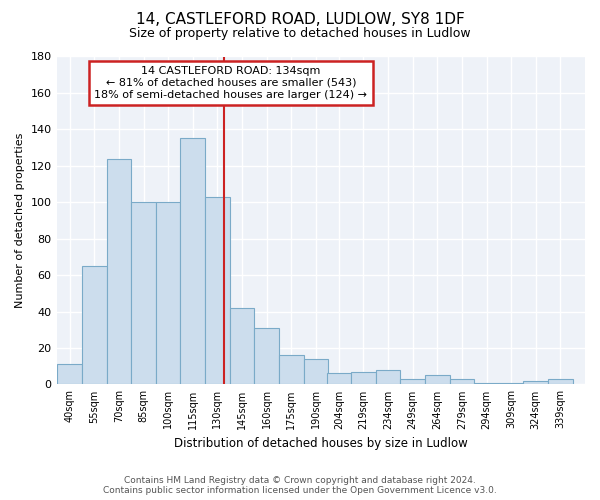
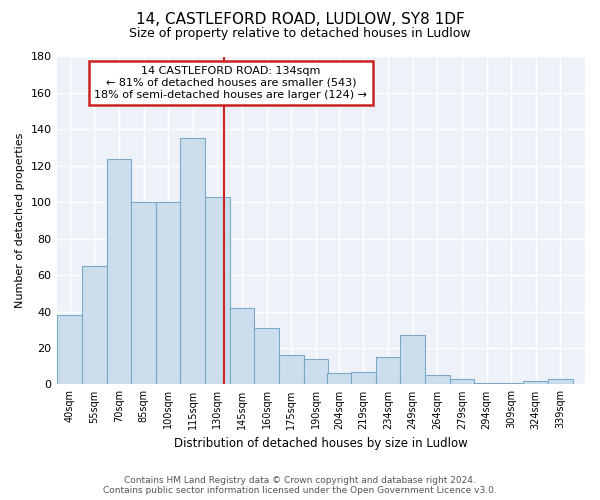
40sqm: 11 -> 38
234sqm: 8 -> 15
249sqm: 3 -> 27
